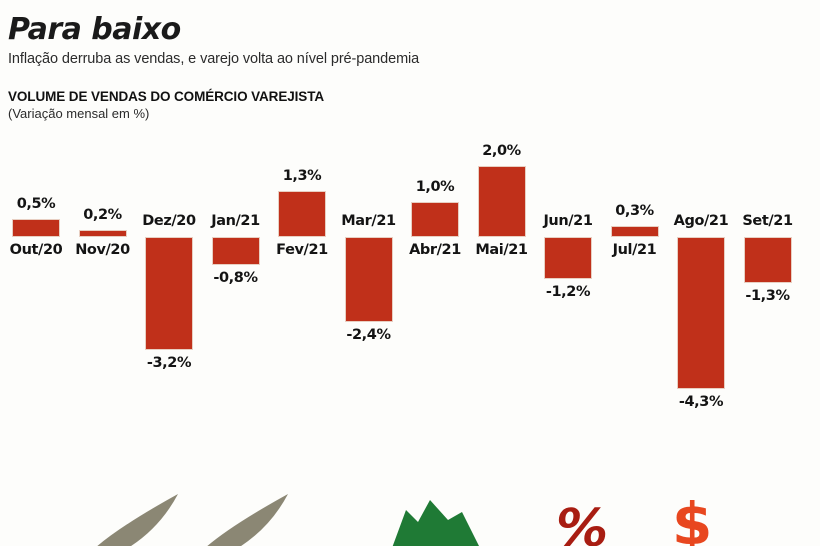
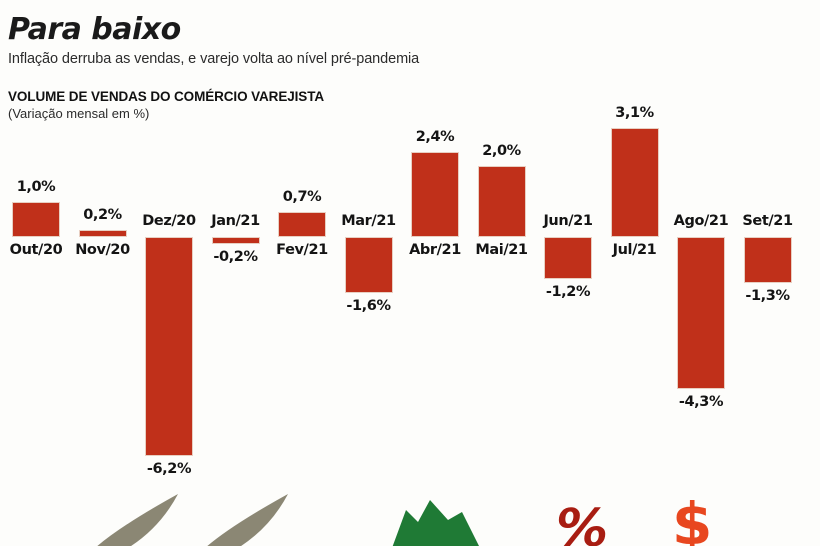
Out/20: 0,5% -> 1,0%
Dez/20: -3,2% -> -6,2%
Jan/21: -0,8% -> -0,2%
Fev/21: 1,3% -> 0,7%
Mar/21: -2,4% -> -1,6%
Abr/21: 1,0% -> 2,4%
Jul/21: 0,3% -> 3,1%
